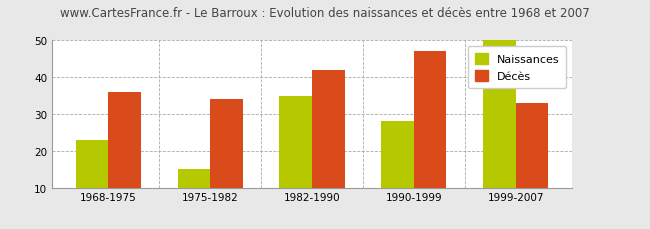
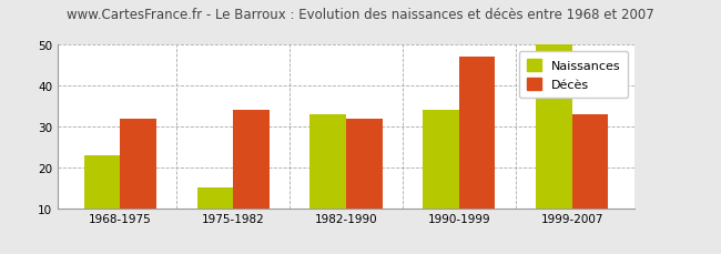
Décès/1968-1975: 36 -> 32
Naissances/1982-1990: 35 -> 33
Décès/1982-1990: 42 -> 32
Naissances/1990-1999: 28 -> 34
